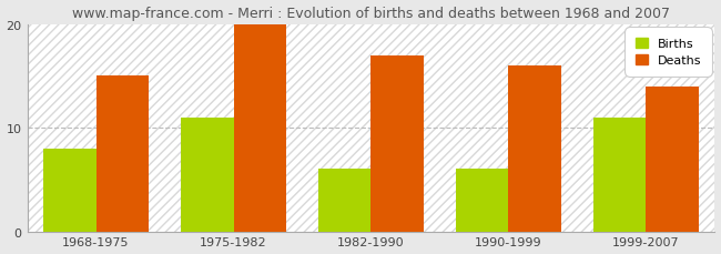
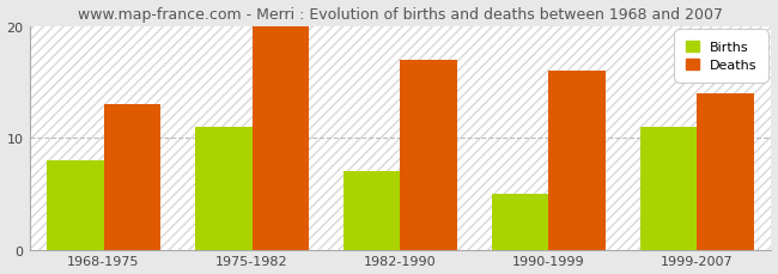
Deaths/1968-1975: 15 -> 13
Births/1982-1990: 6 -> 7
Births/1990-1999: 6 -> 5
